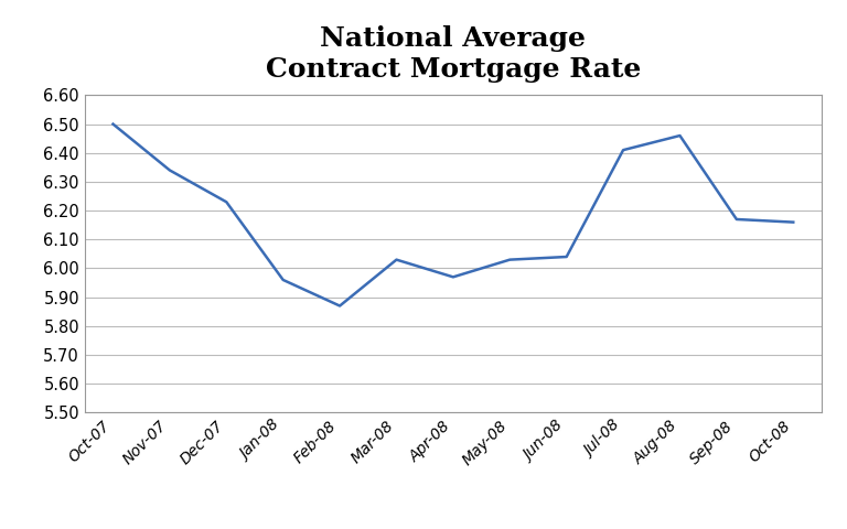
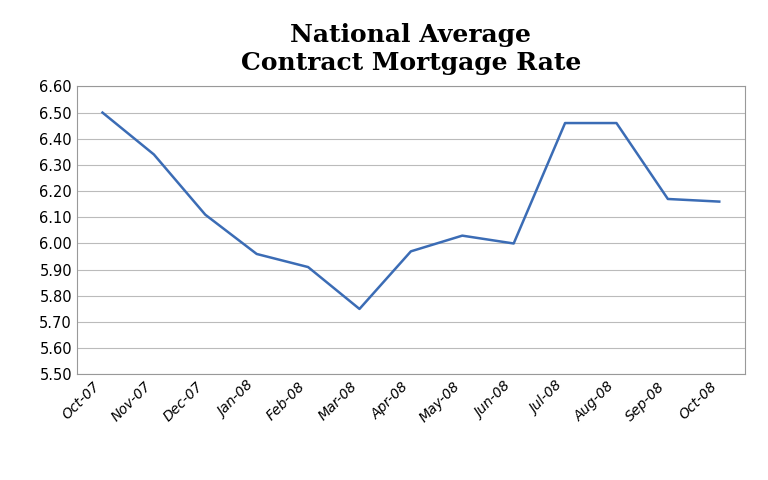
Dec-07: 6.23 -> 6.11
Feb-08: 5.87 -> 5.91
Mar-08: 6.03 -> 5.75
Jun-08: 6.04 -> 6.00
Jul-08: 6.41 -> 6.46
